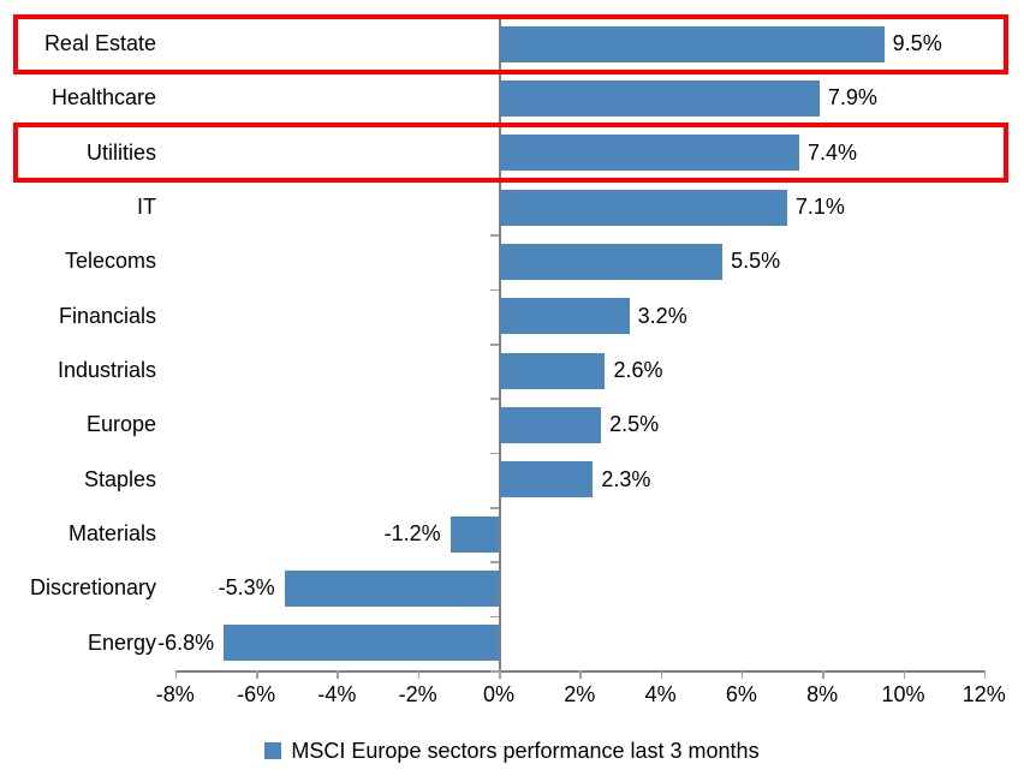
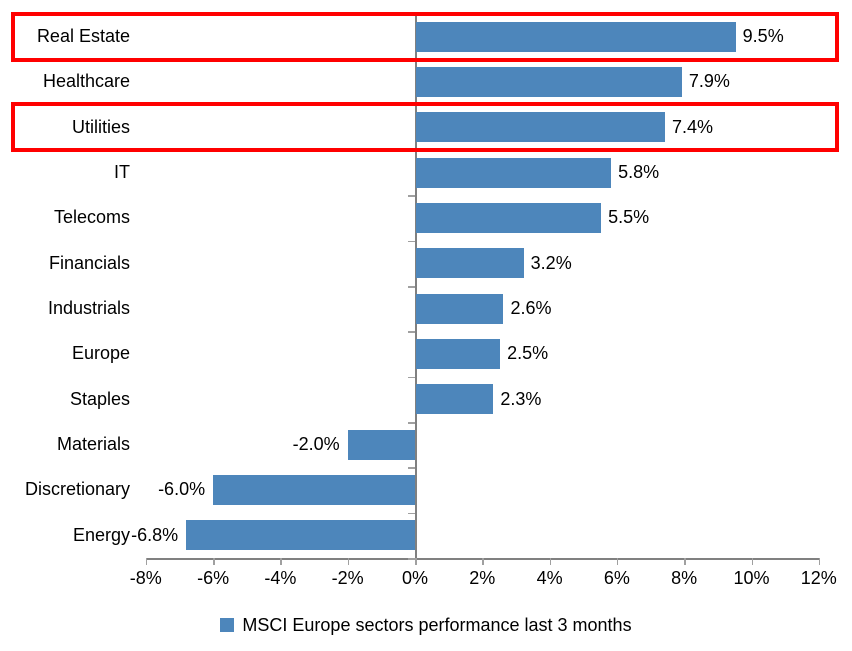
IT: 7.1% -> 5.8%
Materials: -1.2% -> -2.0%
Discretionary: -5.3% -> -6.0%
